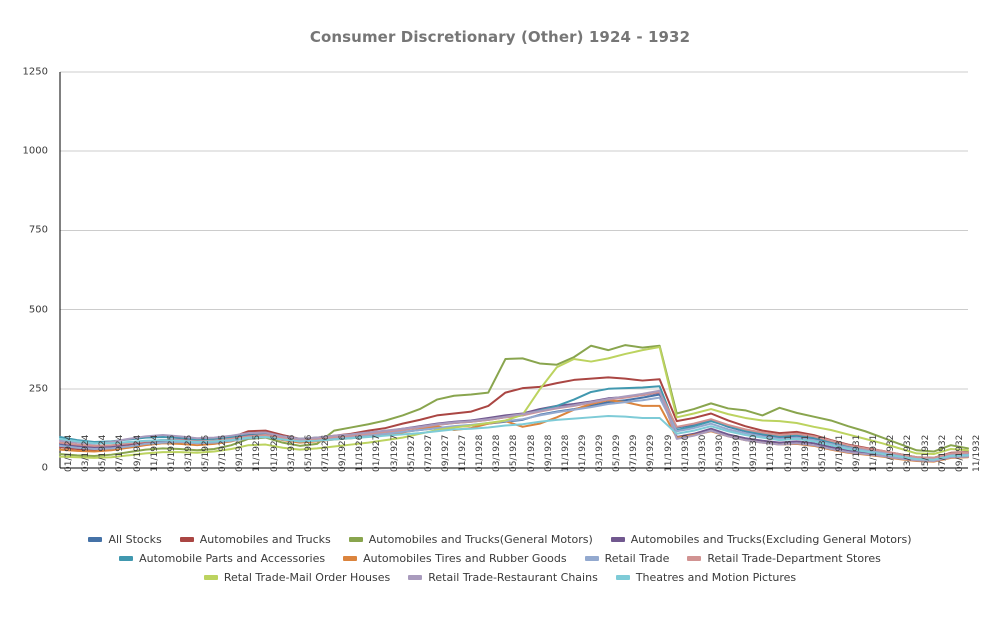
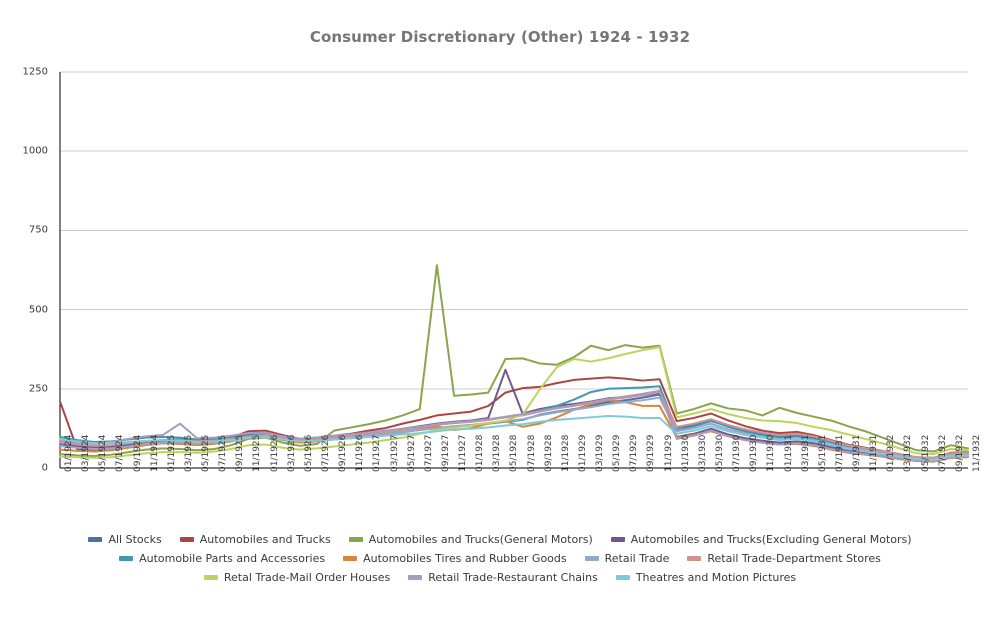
Automobiles and Trucks/01/1924: 70 -> 210
Retail Trade-Restaurant Chains/03/1925: 100 -> 140
Automobiles and Trucks(General Motors)/09/1927: 220 -> 640
Automobiles and Trucks(Excluding General Motors)/05/1928: 170 -> 310
